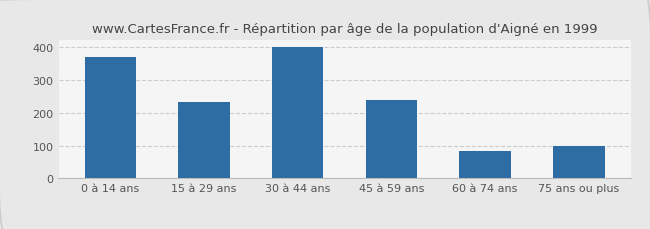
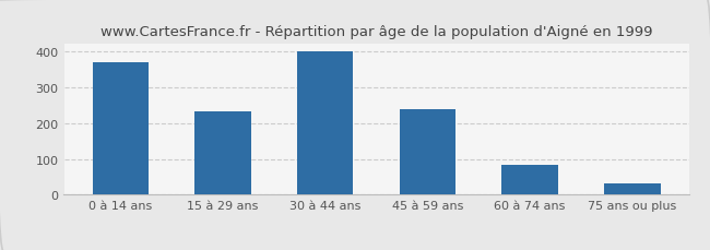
75 ans ou plus: 100 -> 33
